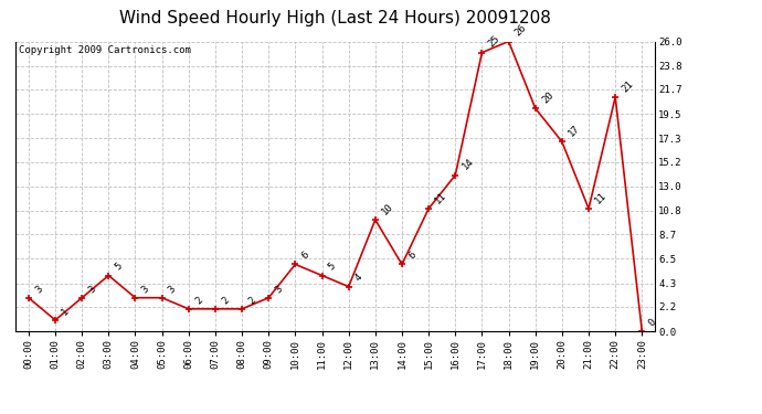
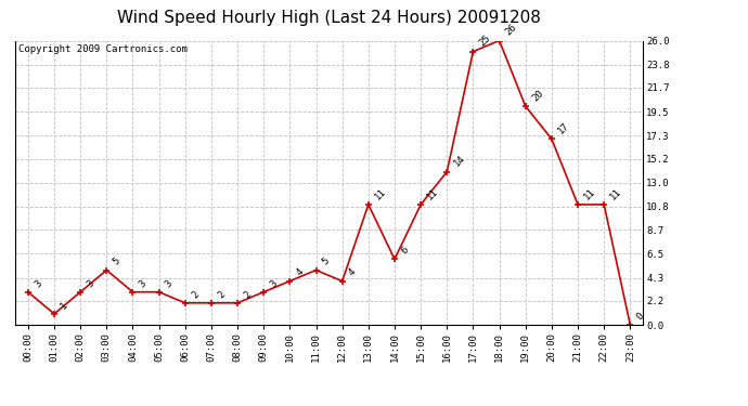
10:00: 6 -> 4
13:00: 10 -> 11
22:00: 21 -> 11
